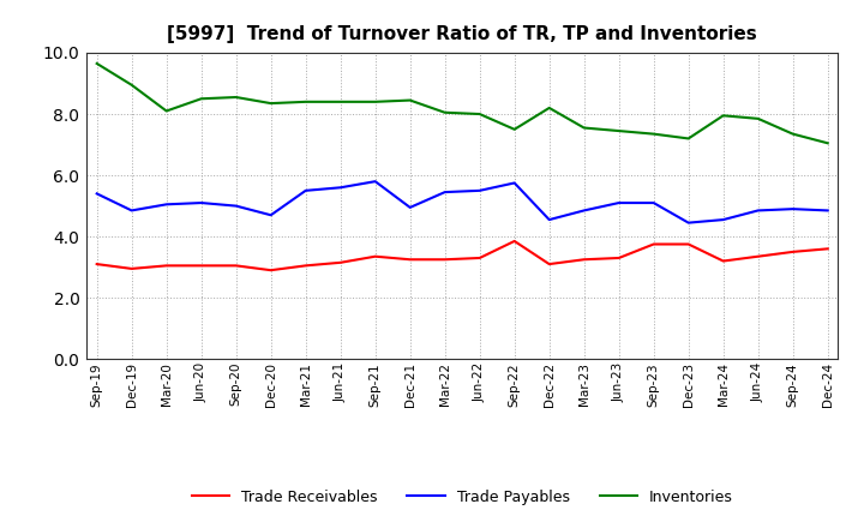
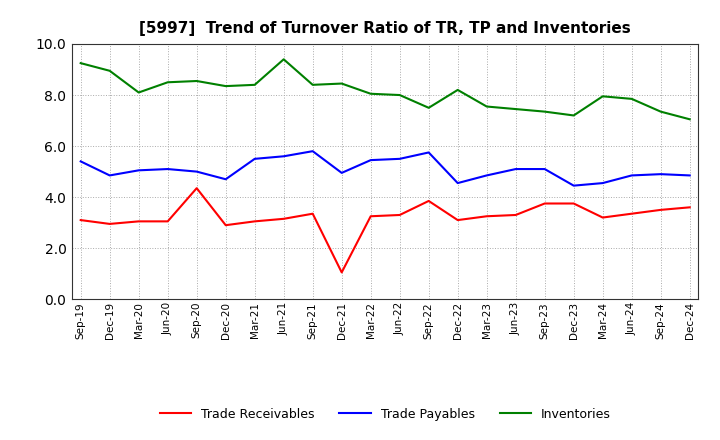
Inventories/Sep-19: 9.65 -> 9.25
Trade Receivables/Sep-20: 3.05 -> 4.35
Inventories/Jun-21: 8.40 -> 9.40
Trade Receivables/Dec-21: 3.25 -> 1.05
